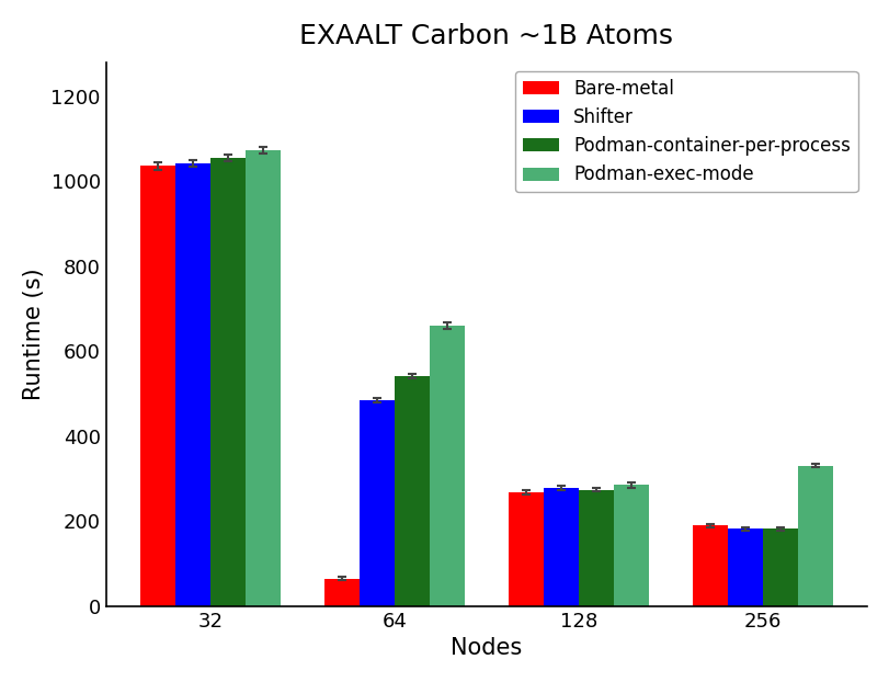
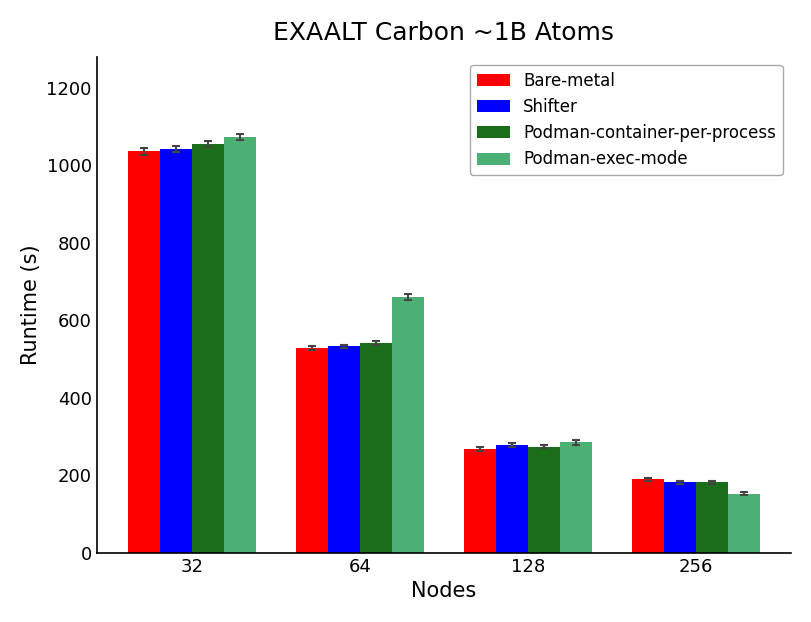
Bare-metal/64: 65 -> 528
Shifter/64: 485 -> 532
Podman-exec-mode/256: 330 -> 152
